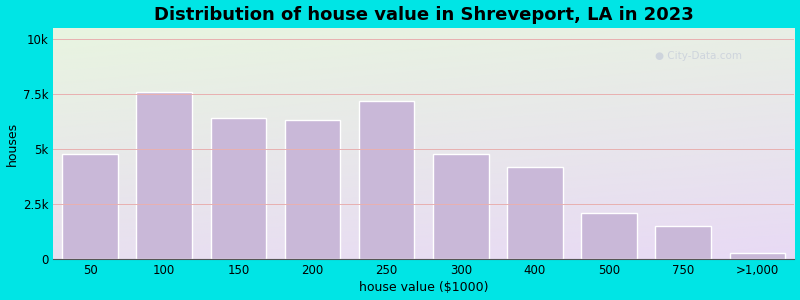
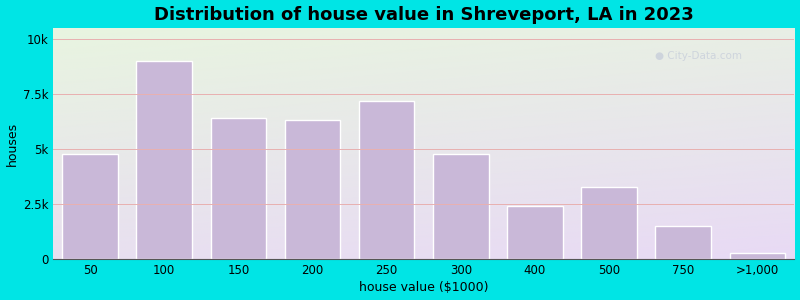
100: 7.6k -> 9.0k
400: 4.2k -> 2.4k
500: 2.1k -> 3.3k
